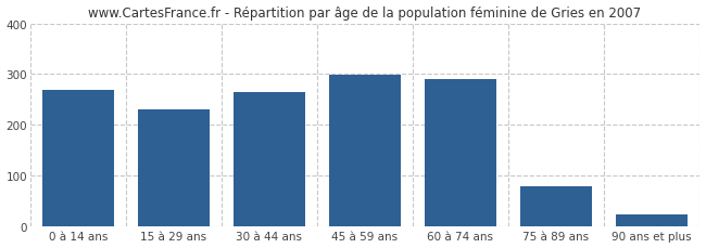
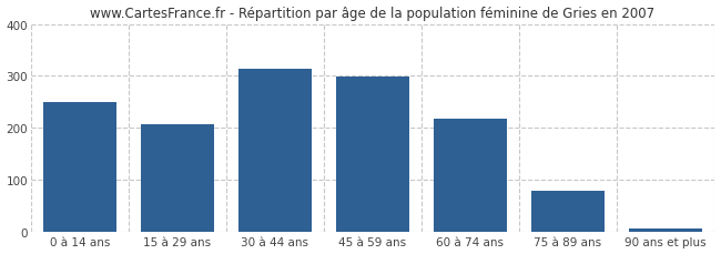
0 à 14 ans: 270 -> 250
15 à 29 ans: 230 -> 208
30 à 44 ans: 265 -> 313
60 à 74 ans: 290 -> 217
90 ans et plus: 25 -> 8
